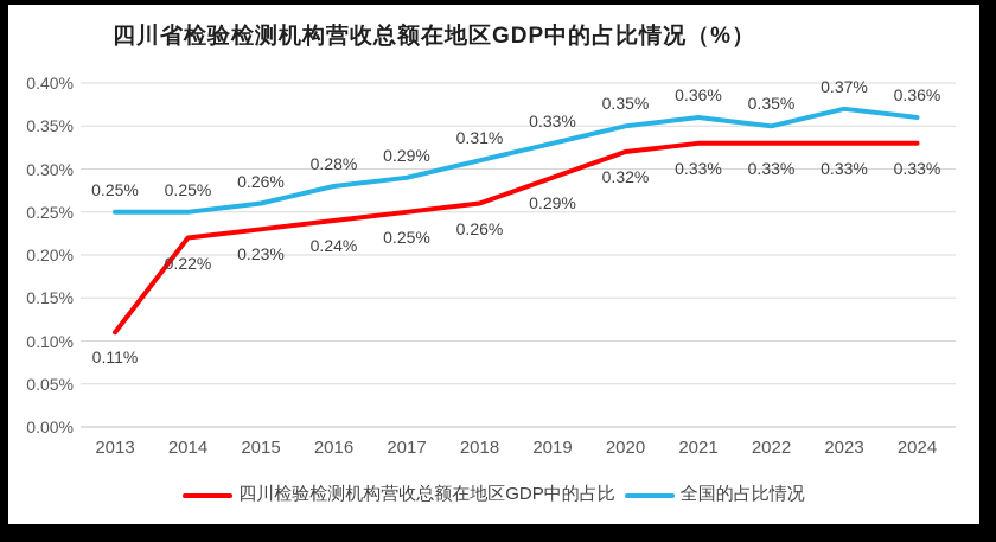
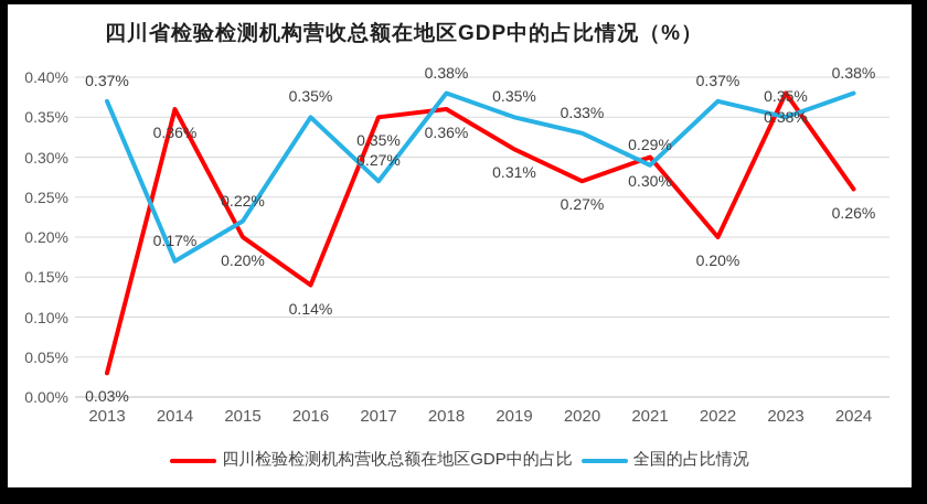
四川检验检测机构营收总额在地区GDP中的占比/2013: 0.11% -> 0.03%
全国的占比情况/2013: 0.25% -> 0.37%
四川检验检测机构营收总额在地区GDP中的占比/2014: 0.22% -> 0.36%
全国的占比情况/2014: 0.25% -> 0.17%
四川检验检测机构营收总额在地区GDP中的占比/2015: 0.23% -> 0.20%
全国的占比情况/2015: 0.26% -> 0.22%
四川检验检测机构营收总额在地区GDP中的占比/2016: 0.24% -> 0.14%
全国的占比情况/2016: 0.28% -> 0.35%
四川检验检测机构营收总额在地区GDP中的占比/2017: 0.25% -> 0.35%
全国的占比情况/2017: 0.29% -> 0.27%
四川检验检测机构营收总额在地区GDP中的占比/2018: 0.26% -> 0.36%
全国的占比情况/2018: 0.31% -> 0.38%
四川检验检测机构营收总额在地区GDP中的占比/2019: 0.29% -> 0.31%
全国的占比情况/2019: 0.33% -> 0.35%
四川检验检测机构营收总额在地区GDP中的占比/2020: 0.32% -> 0.27%
全国的占比情况/2020: 0.35% -> 0.33%
四川检验检测机构营收总额在地区GDP中的占比/2021: 0.33% -> 0.30%
全国的占比情况/2021: 0.36% -> 0.29%
四川检验检测机构营收总额在地区GDP中的占比/2022: 0.33% -> 0.20%
全国的占比情况/2022: 0.35% -> 0.37%
四川检验检测机构营收总额在地区GDP中的占比/2023: 0.33% -> 0.38%
全国的占比情况/2023: 0.37% -> 0.35%
四川检验检测机构营收总额在地区GDP中的占比/2024: 0.33% -> 0.26%
全国的占比情况/2024: 0.36% -> 0.38%
